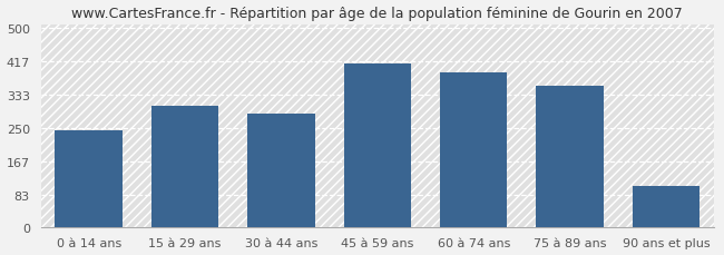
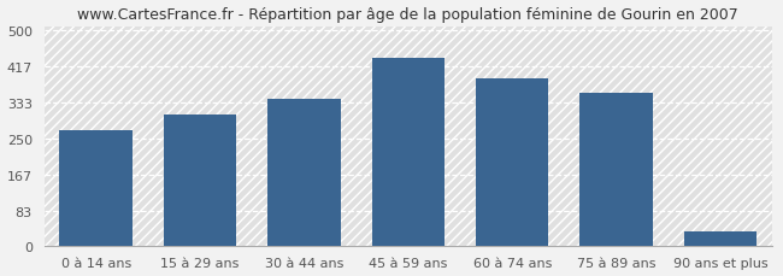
0 à 14 ans: 245 -> 270
30 à 44 ans: 285 -> 340
45 à 59 ans: 410 -> 435
90 ans et plus: 105 -> 35
